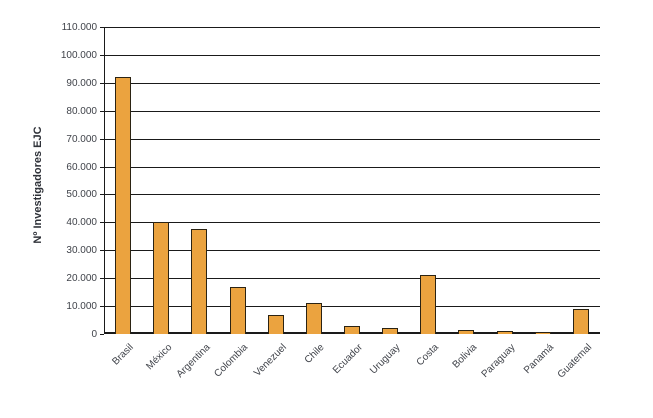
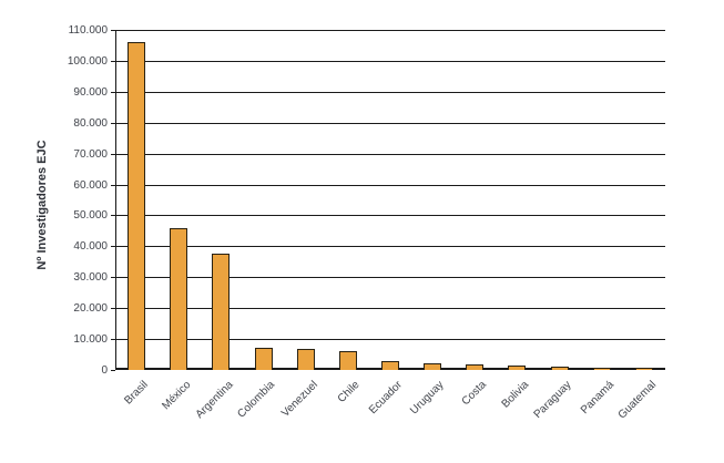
Brasil: 92000 -> 106000
México: 40000 -> 46000
Colombia: 17000 -> 7000
Chile: 11000 -> 6000
Costa: 21000 -> 2000
Guatemal: 9000 -> 1000
